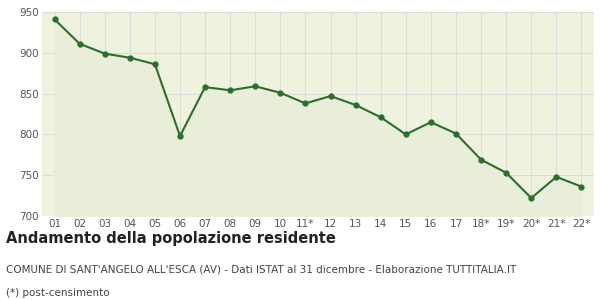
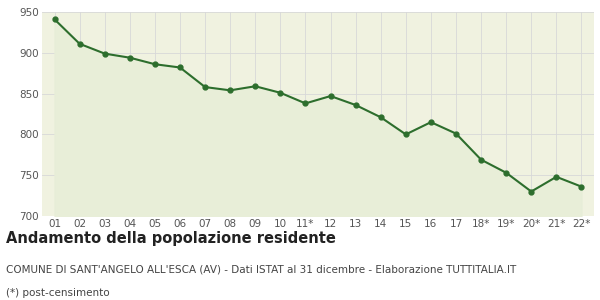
06: 798 -> 882
20*: 722 -> 730
